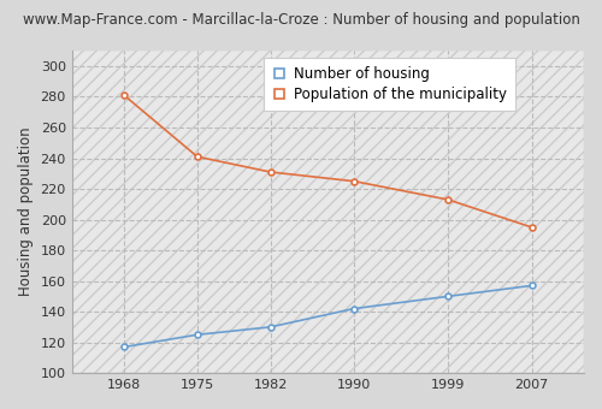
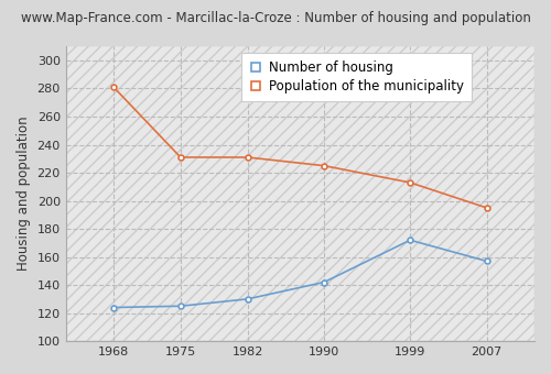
Number of housing/1968: 117 -> 124
Population of the municipality/1975: 241 -> 231
Number of housing/1999: 150 -> 172
